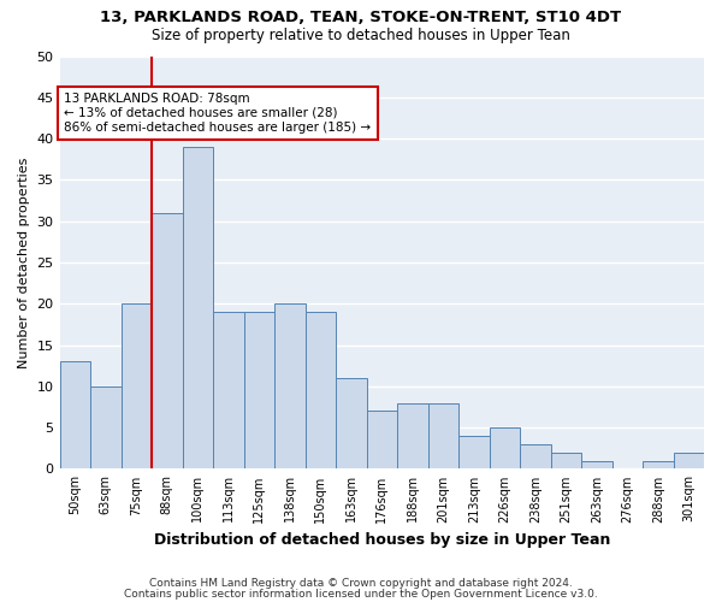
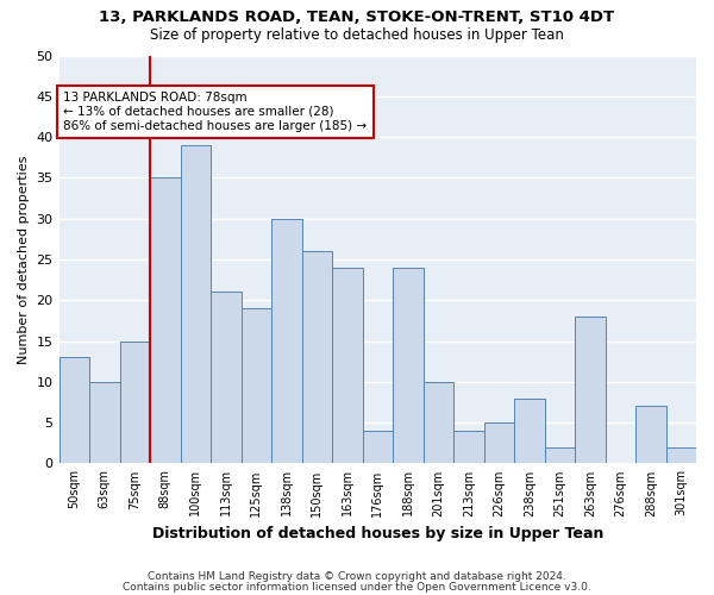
75sqm: 20 -> 15
88sqm: 31 -> 35
113sqm: 19 -> 21
138sqm: 20 -> 30
150sqm: 19 -> 26
163sqm: 11 -> 24
176sqm: 7 -> 4
188sqm: 8 -> 24
201sqm: 8 -> 10
238sqm: 3 -> 8
263sqm: 1 -> 18
288sqm: 1 -> 7
